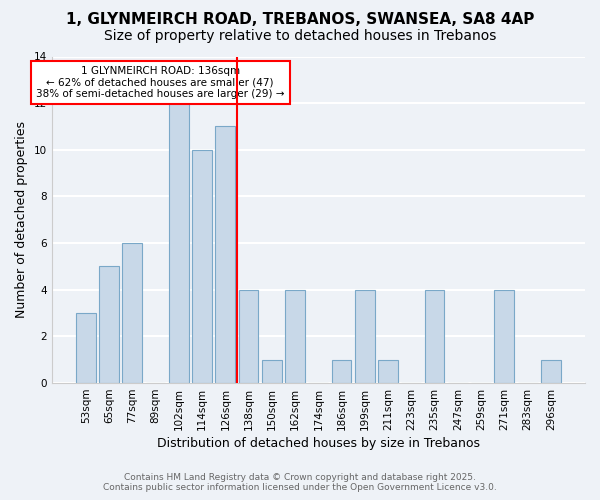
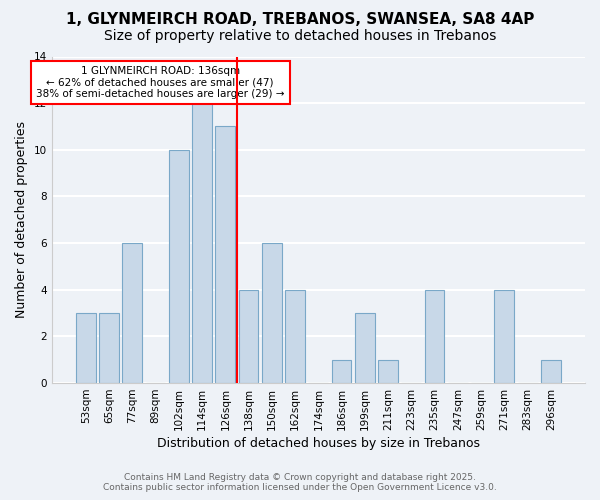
65sqm: 5 -> 3
102sqm: 12 -> 10
114sqm: 10 -> 12
150sqm: 1 -> 6
199sqm: 4 -> 3
